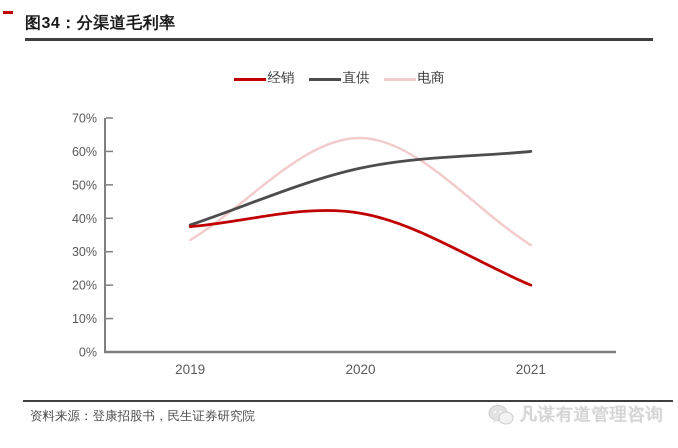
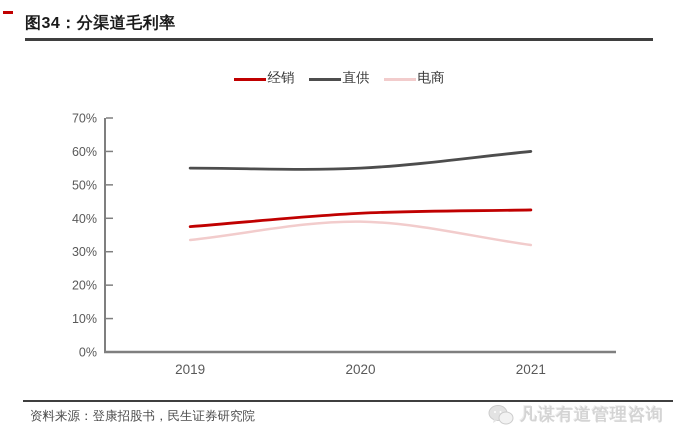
直供/2019: 38% -> 55%
电商/2020: 64% -> 39%
经销/2021: 20% -> 42%
